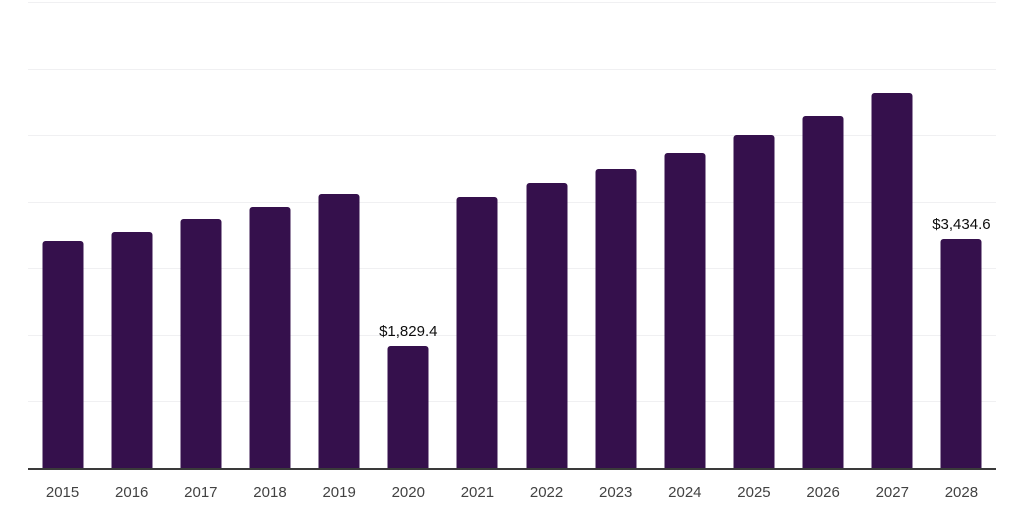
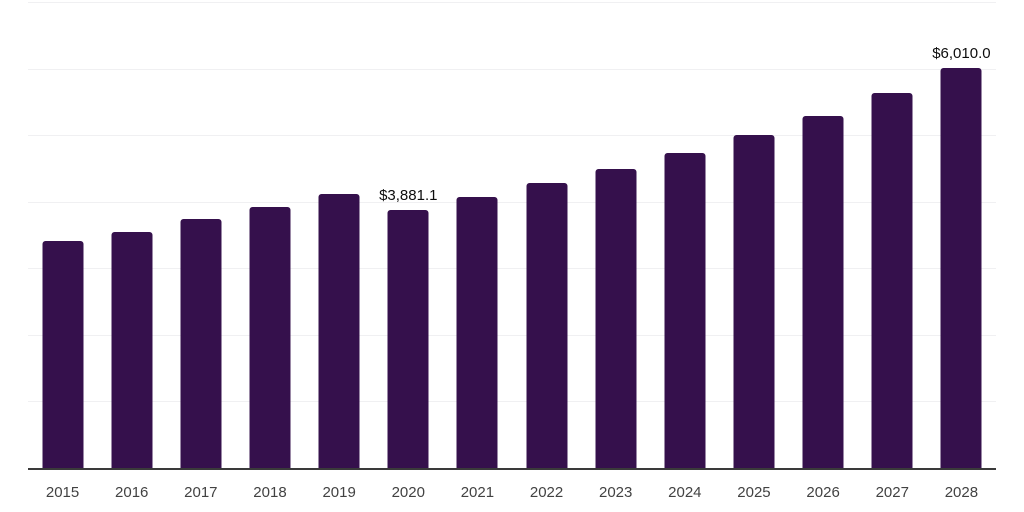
2020: $1,829.4 -> $3,881.1
2028: $3,434.6 -> $6,010.0
